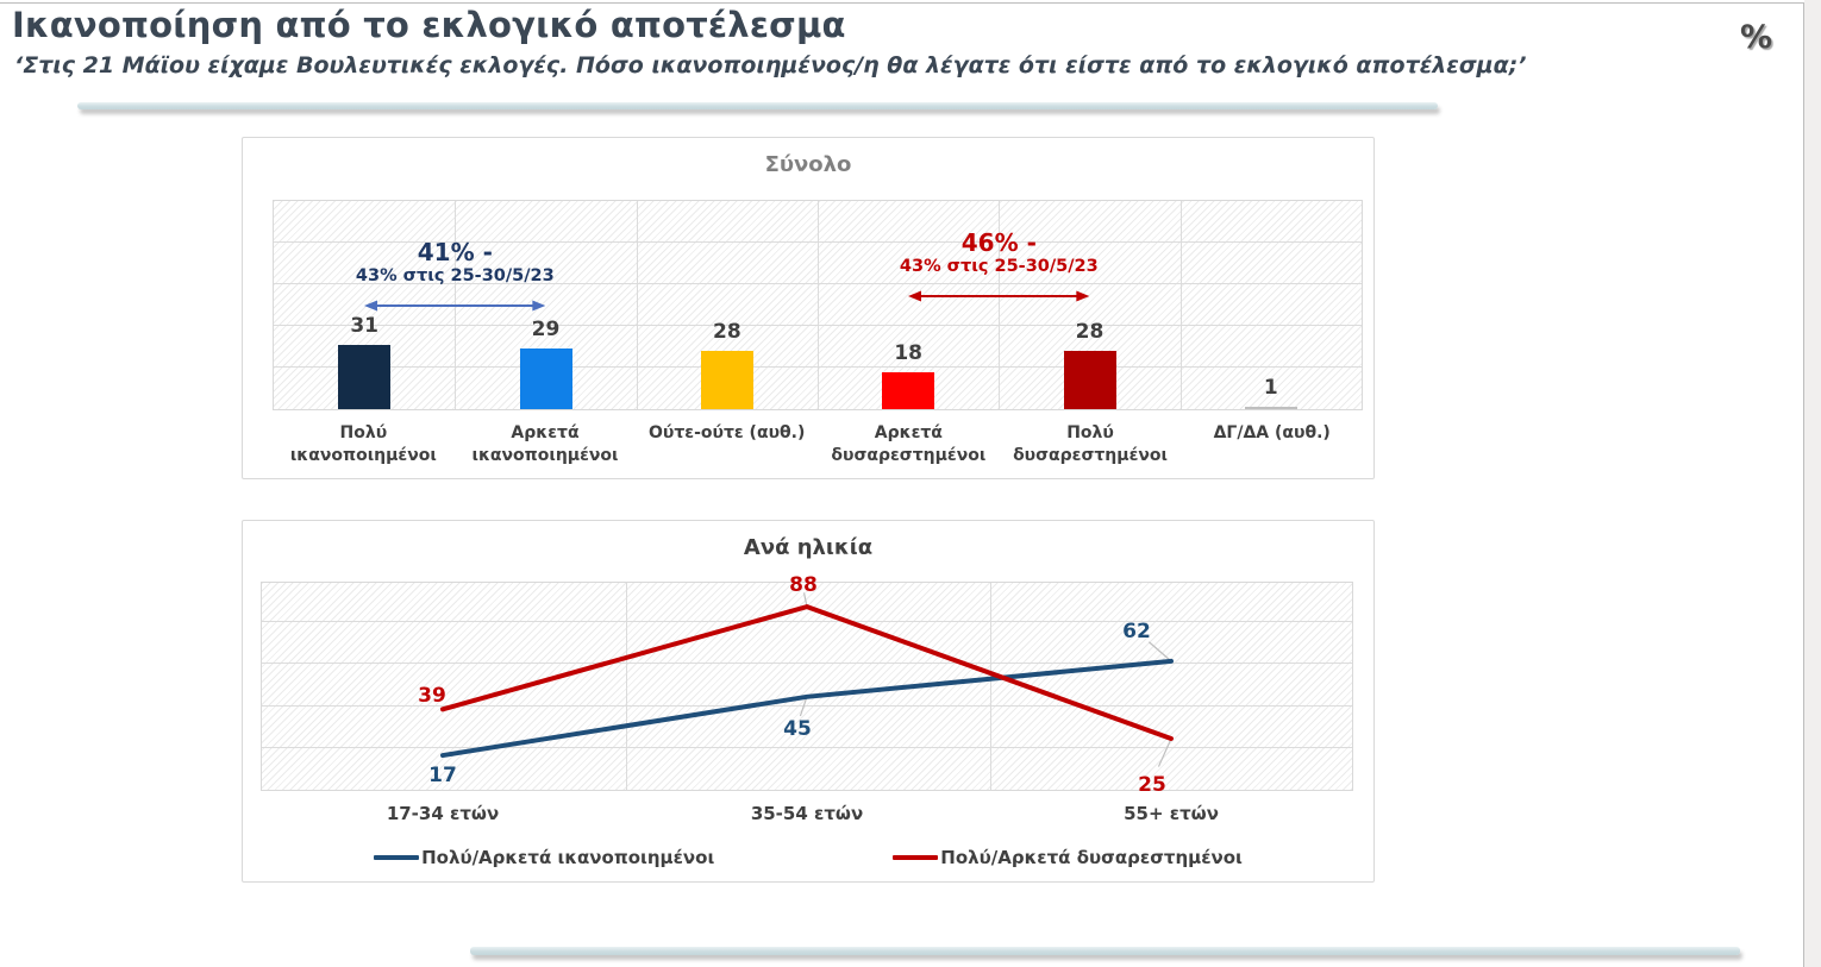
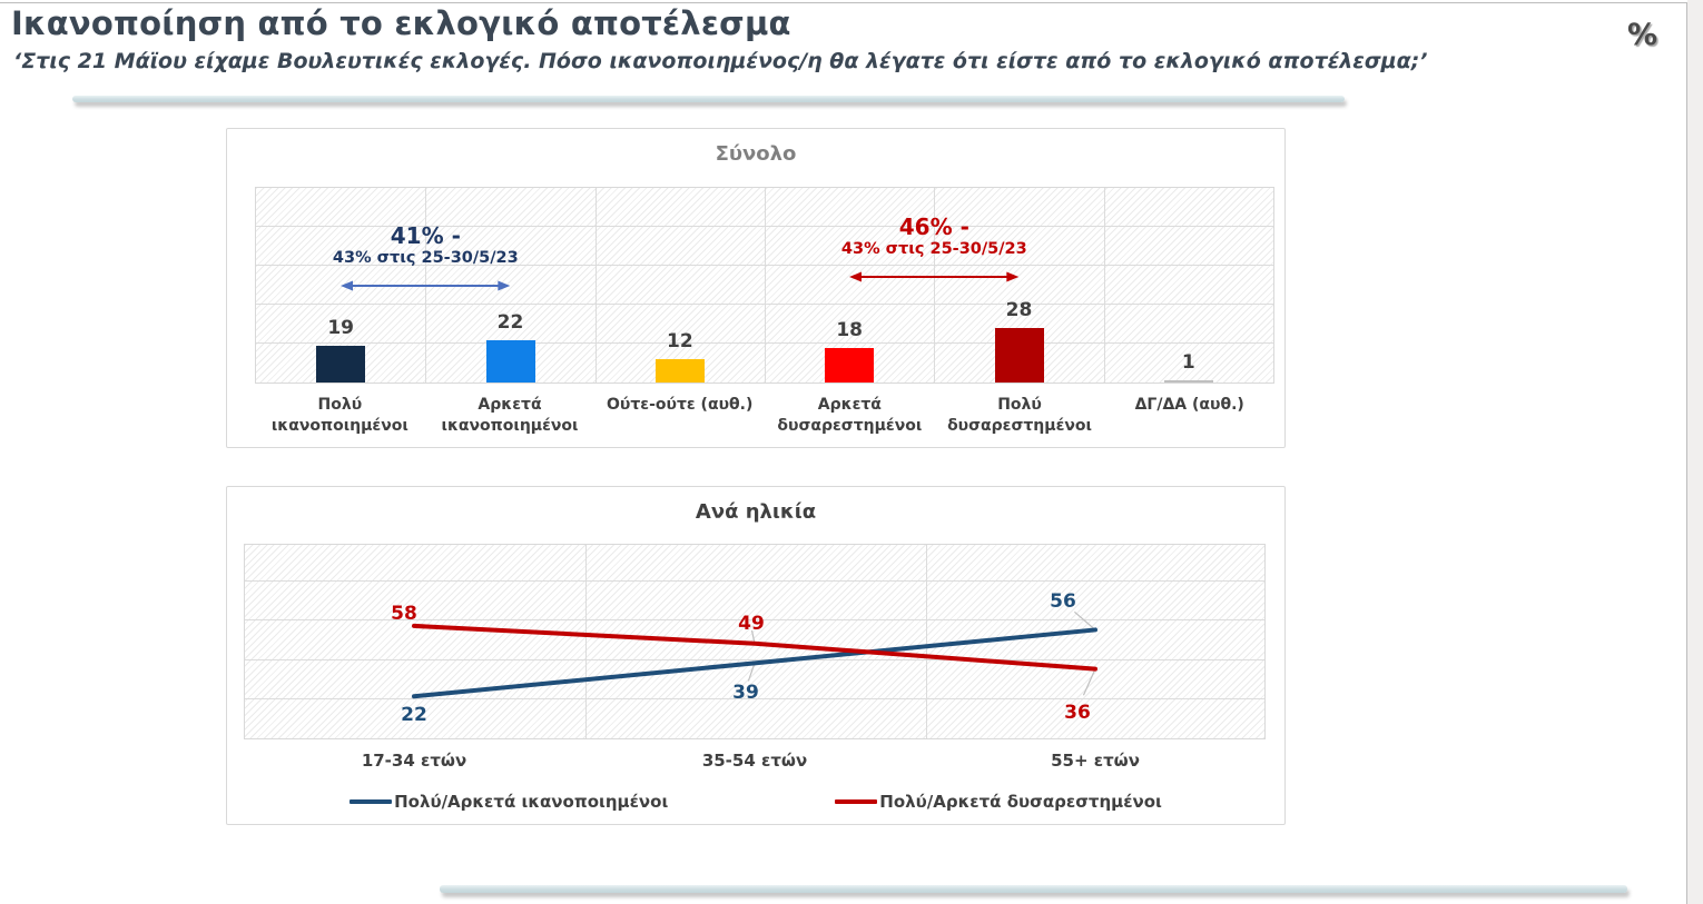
Σύνολο/Πολύ ικανοποιημένοι: 31 -> 19
Σύνολο/Αρκετά ικανοποιημένοι: 29 -> 22
Σύνολο/Ούτε-ούτε (αυθ.): 28 -> 12
Ανά ηλικία/Πολύ/Αρκετά ικανοποιημένοι/17-34 ετών: 17 -> 22
Ανά ηλικία/Πολύ/Αρκετά δυσαρεστημένοι/17-34 ετών: 39 -> 58
Ανά ηλικία/Πολύ/Αρκετά ικανοποιημένοι/35-54 ετών: 45 -> 39
Ανά ηλικία/Πολύ/Αρκετά δυσαρεστημένοι/35-54 ετών: 88 -> 49
Ανά ηλικία/Πολύ/Αρκετά ικανοποιημένοι/55+ ετών: 62 -> 56
Ανά ηλικία/Πολύ/Αρκετά δυσαρεστημένοι/55+ ετών: 25 -> 36
